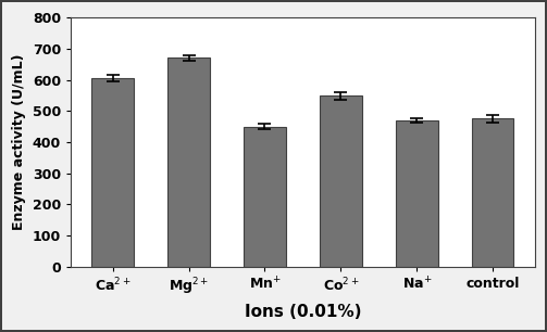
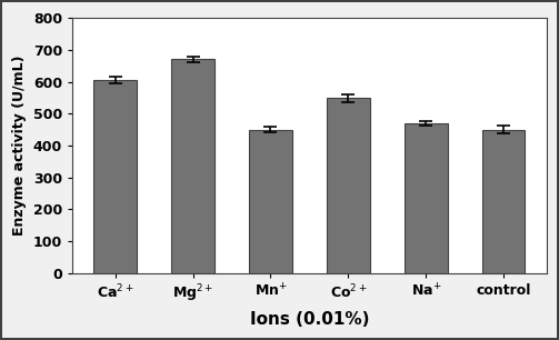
control: 475 -> 450
